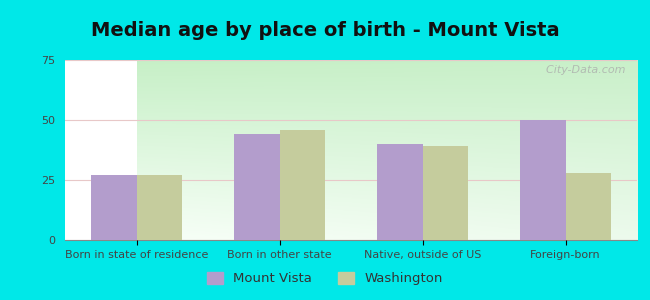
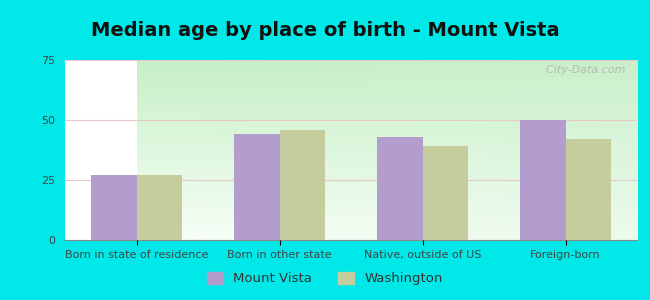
Mount Vista/Native, outside of US: 40 -> 43
Washington/Foreign-born: 28 -> 42
